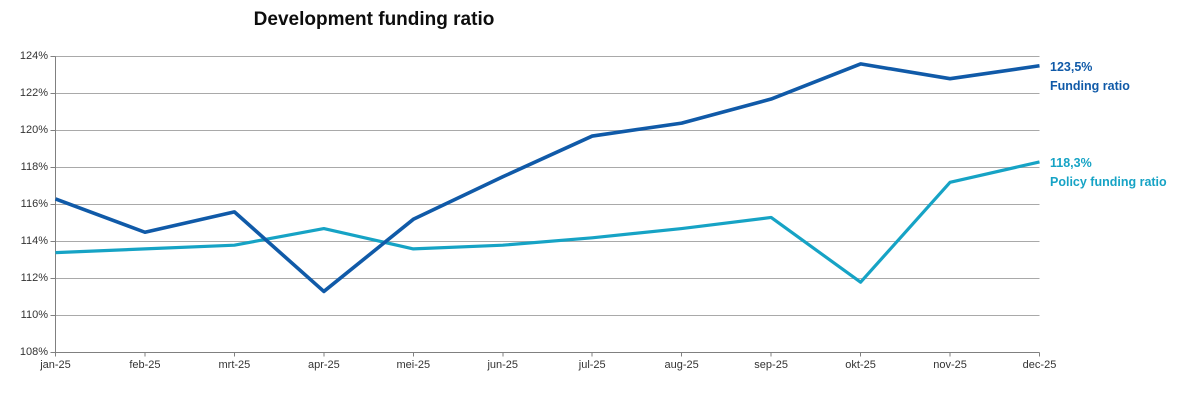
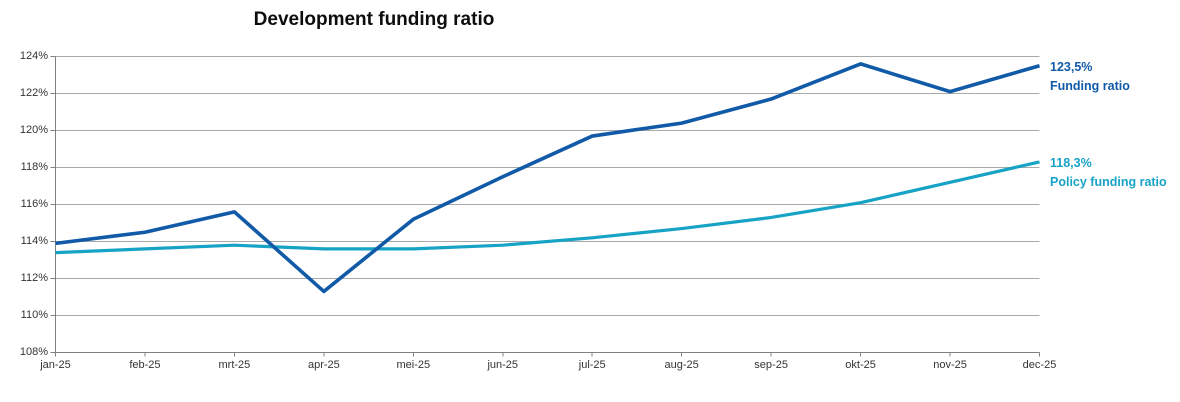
Funding ratio/jan-25: 116.3% -> 113.9%
Policy funding ratio/apr-25: 114.7% -> 113.6%
Policy funding ratio/okt-25: 111.8% -> 116.1%
Funding ratio/nov-25: 122.8% -> 122.1%
